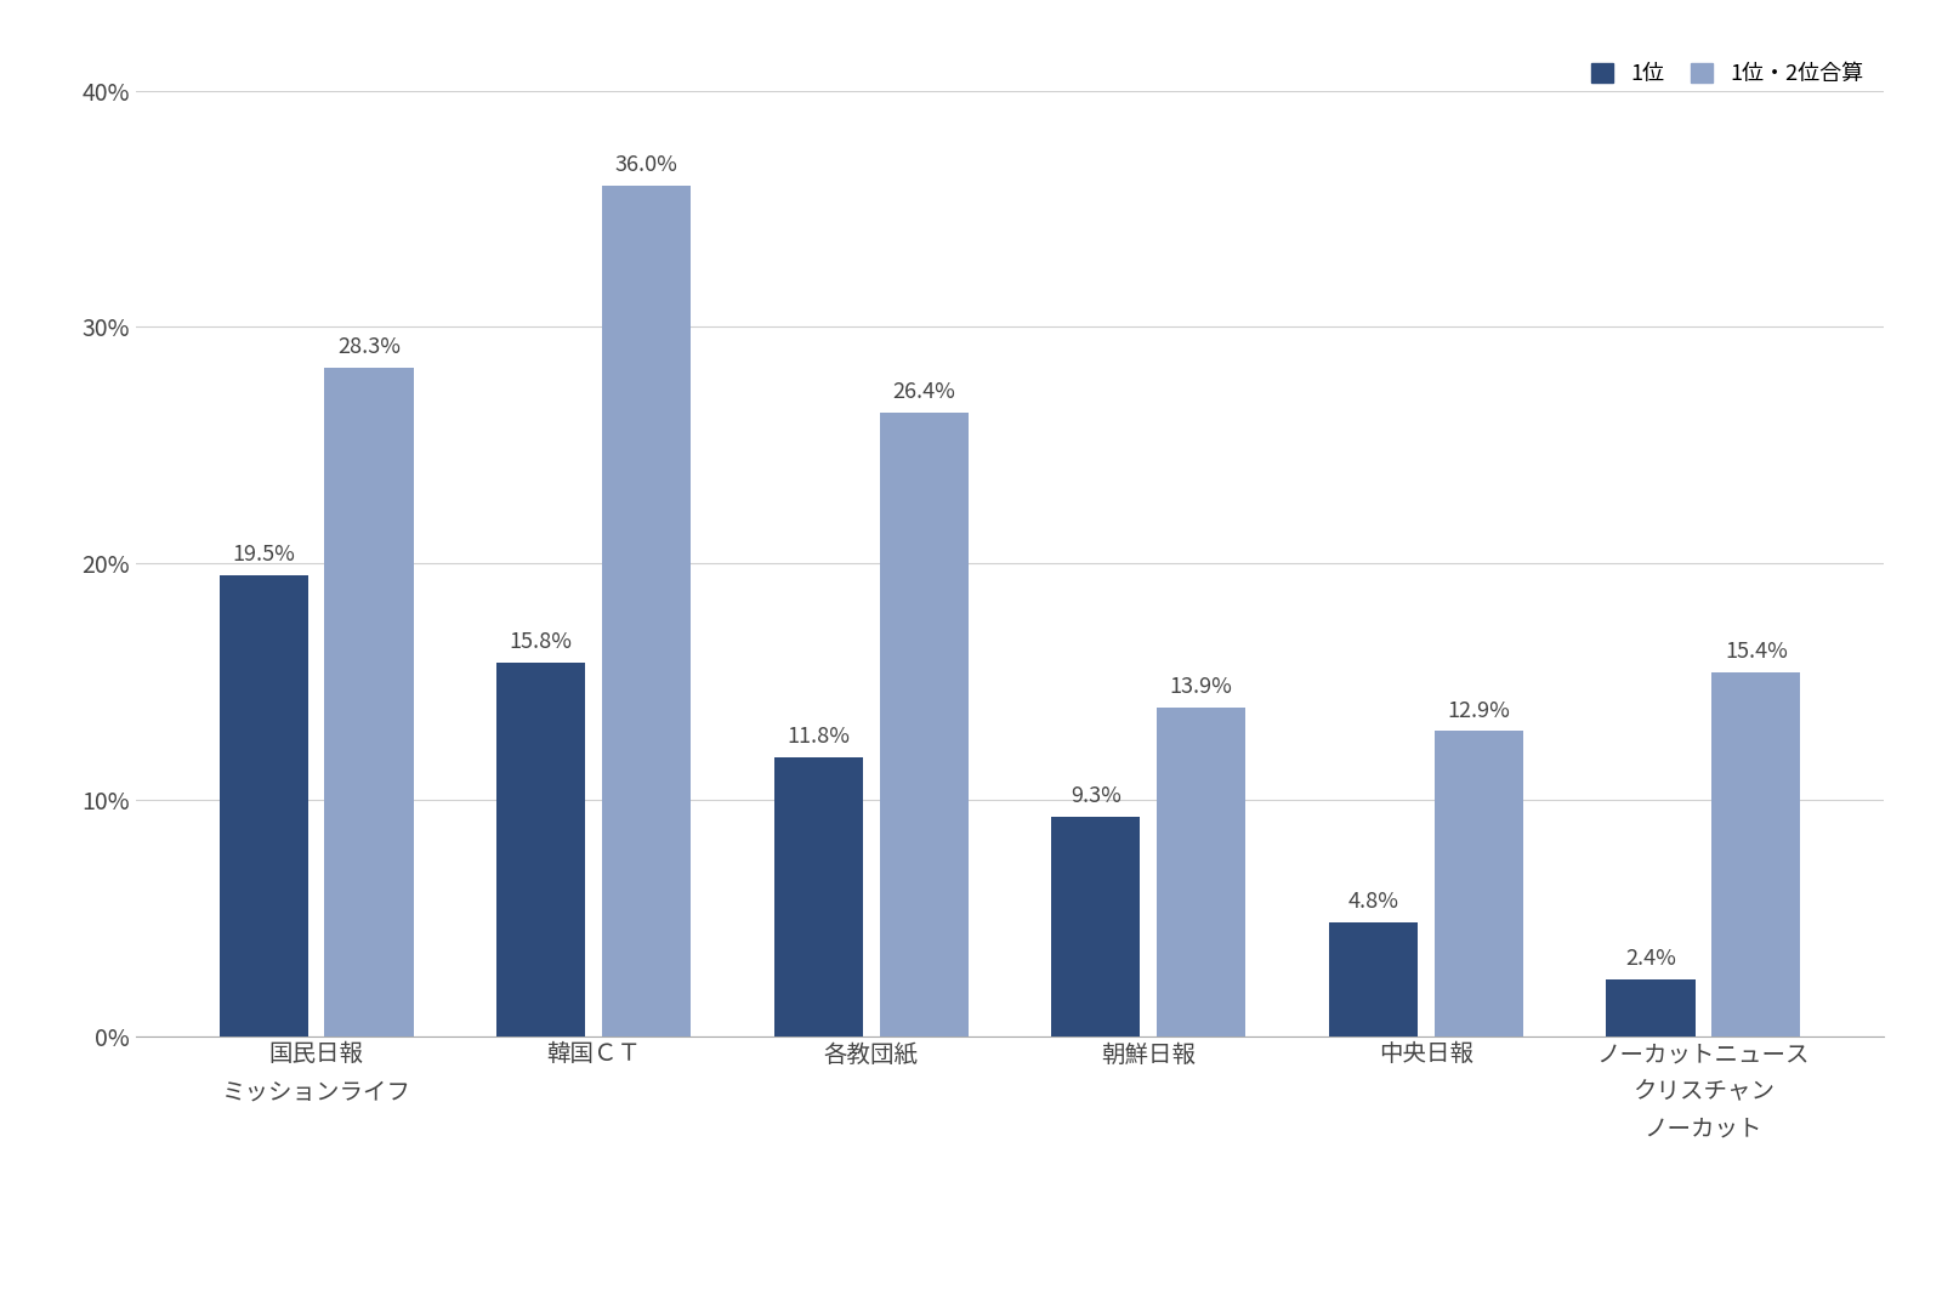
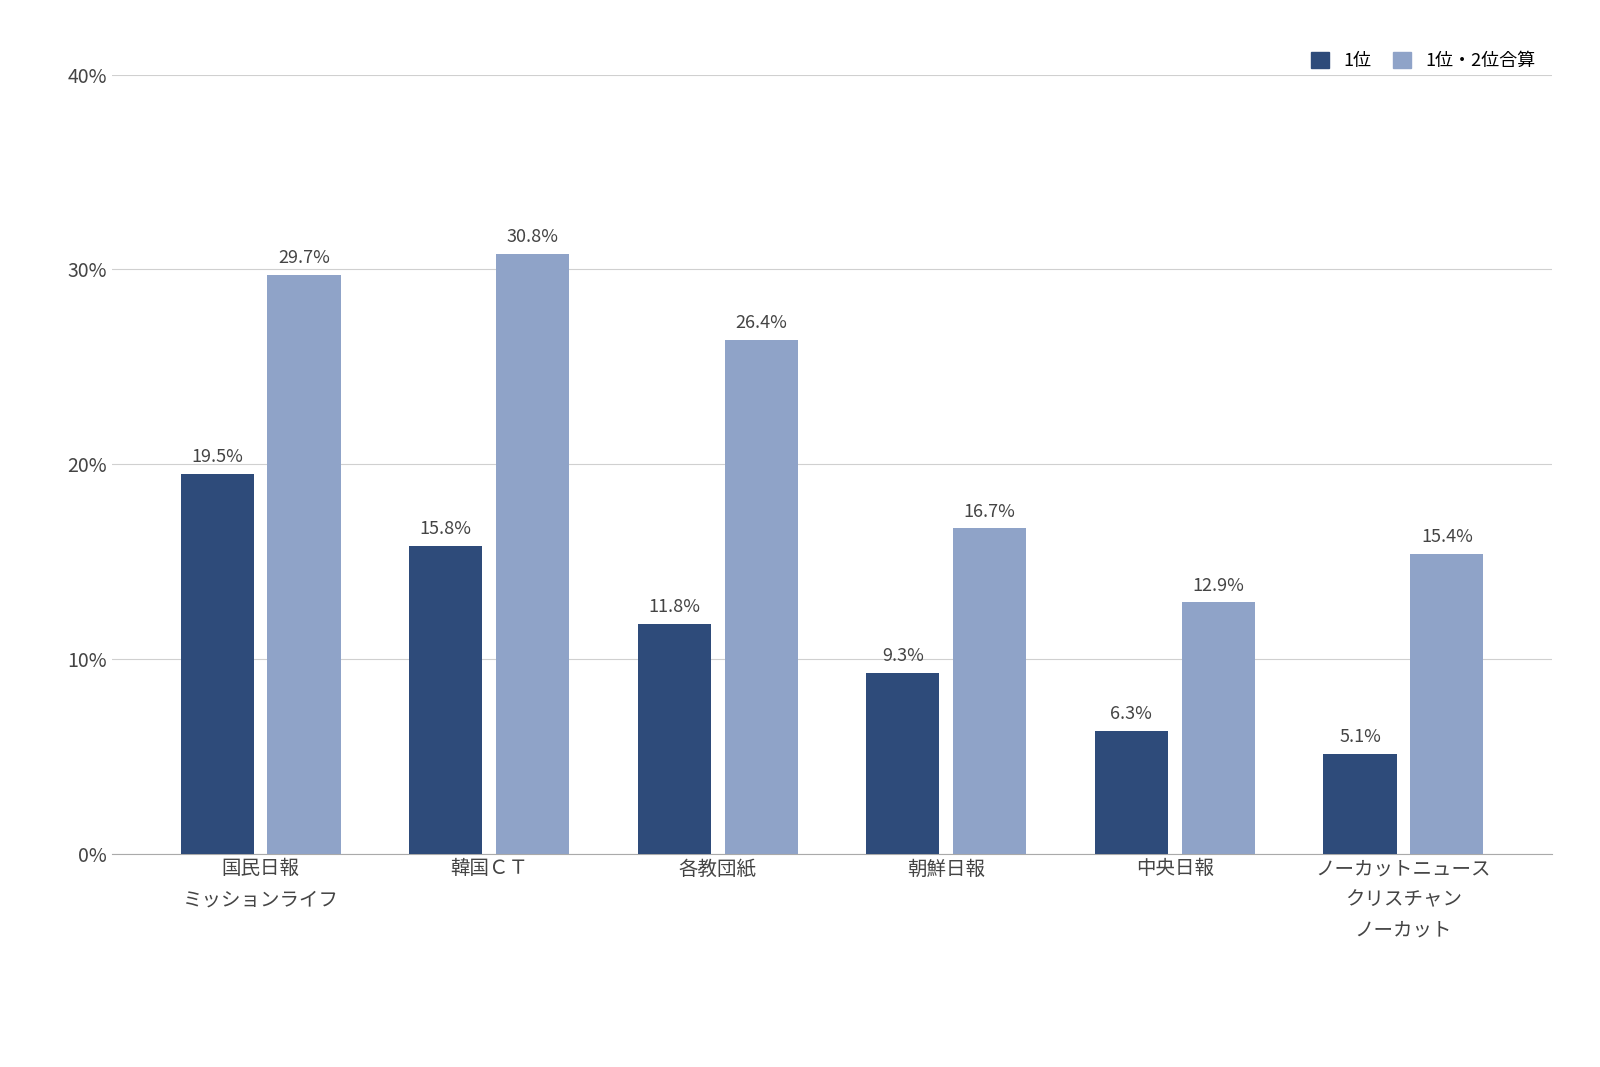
1位・2位合算/国民日報 ミッションライフ: 28.3% -> 29.7%
1位・2位合算/韓国ＣＴ: 36.0% -> 30.8%
1位・2位合算/朝鮮日報: 13.9% -> 16.7%
1位/中央日報: 4.8% -> 6.3%
1位/ノーカットニュース クリスチャン ノーカット: 2.4% -> 5.1%
